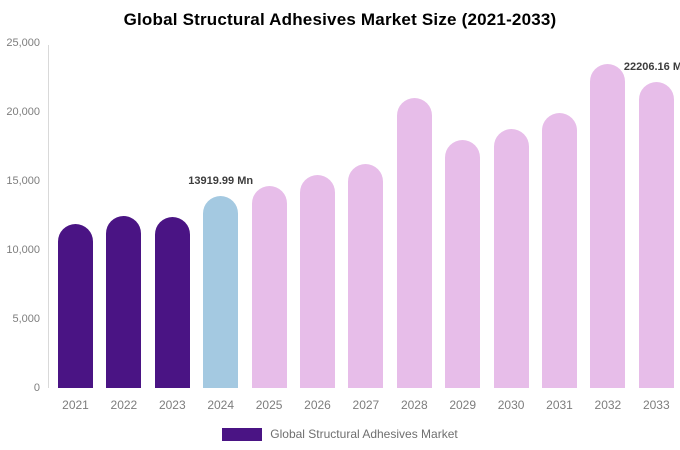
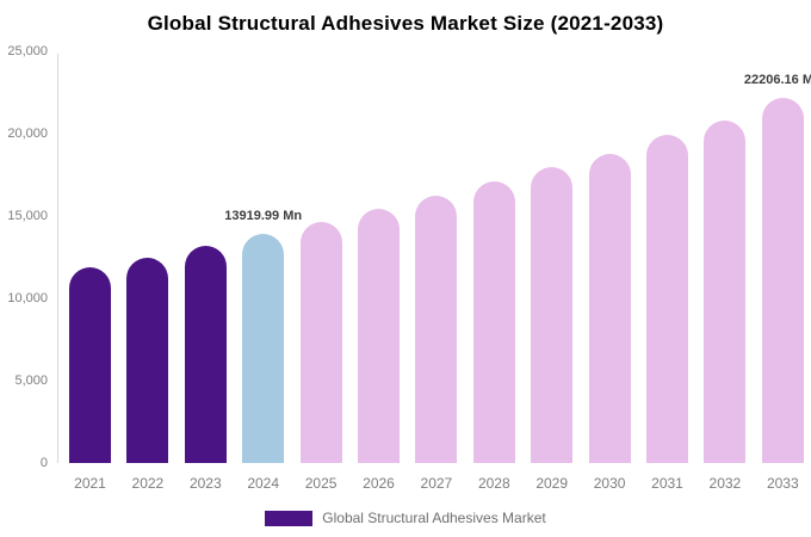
2023: 12400 -> 13200
2028: 21000 -> 17100
2032: 23500 -> 20800
